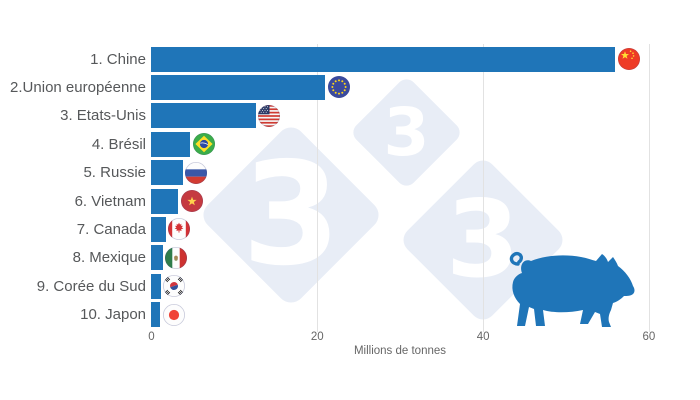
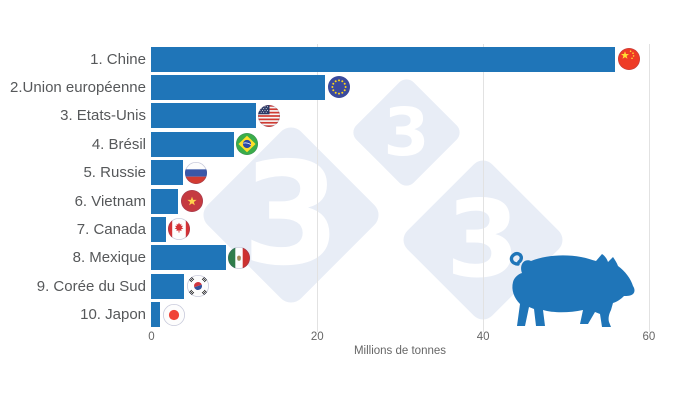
4. Brésil: 5 -> 10
8. Mexique: 1 -> 9
9. Corée du Sud: 1 -> 4
